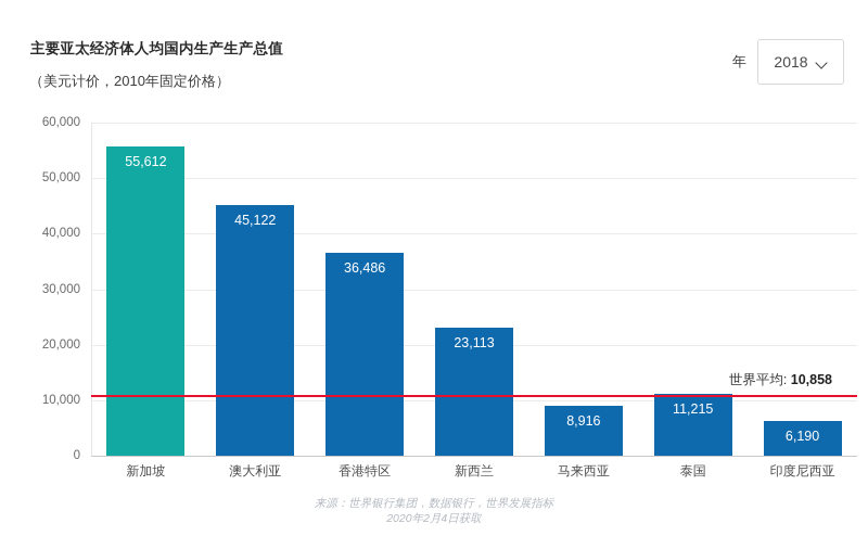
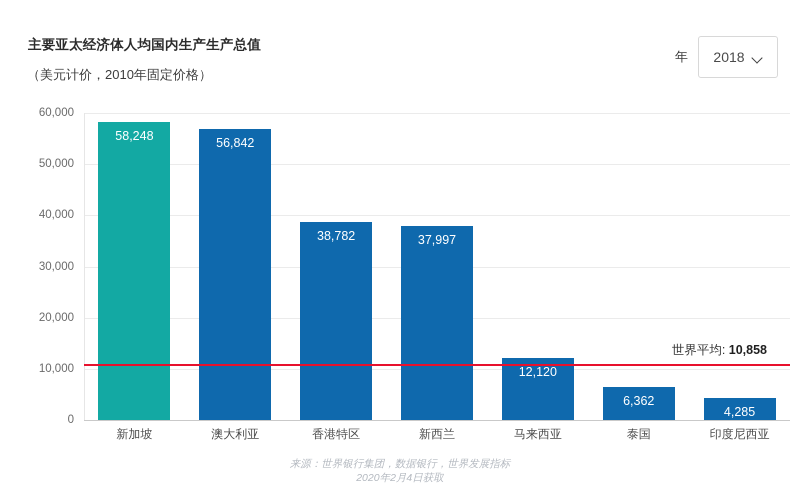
新加坡: 55,612 -> 58,248
澳大利亚: 45,122 -> 56,842
香港特区: 36,486 -> 38,782
新西兰: 23,113 -> 37,997
马来西亚: 8,916 -> 12,120
泰国: 11,215 -> 6,362
印度尼西亚: 6,190 -> 4,285
